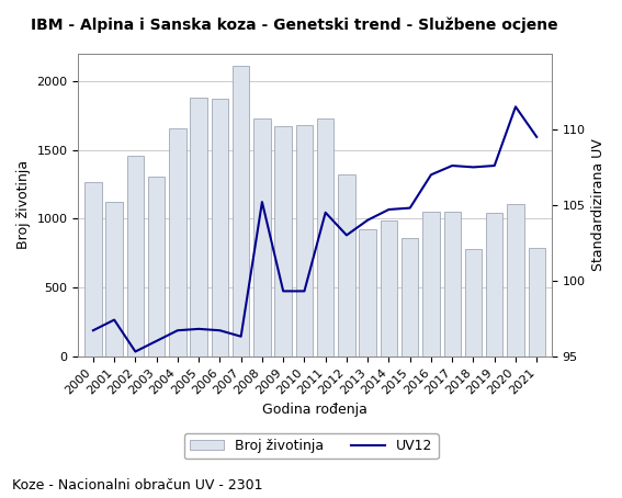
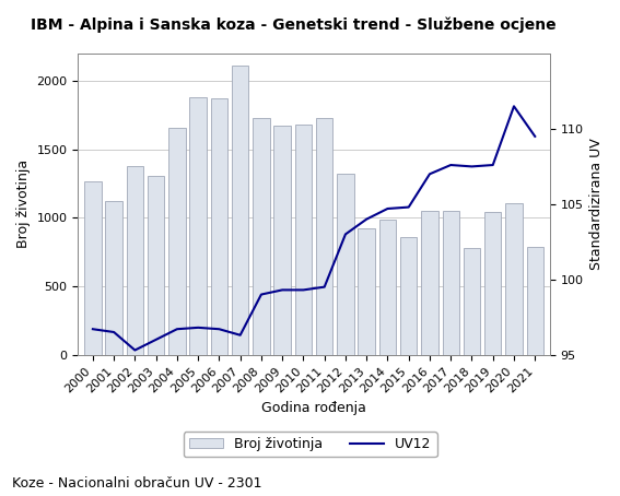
UV12/2001: 97.4 -> 96.5
Broj životinja/2002: 1460 -> 1380
UV12/2008: 105.2 -> 99.0
UV12/2011: 104.5 -> 99.5
